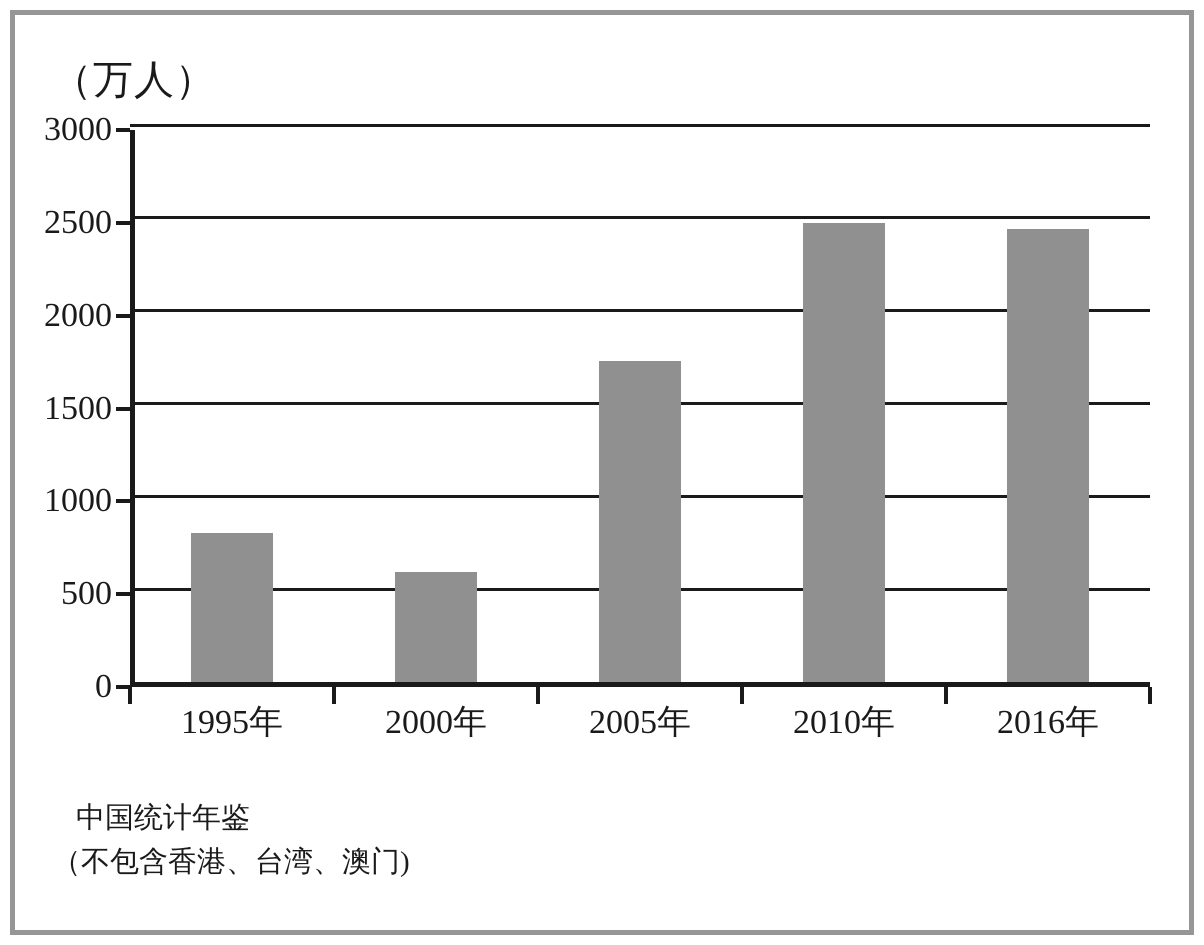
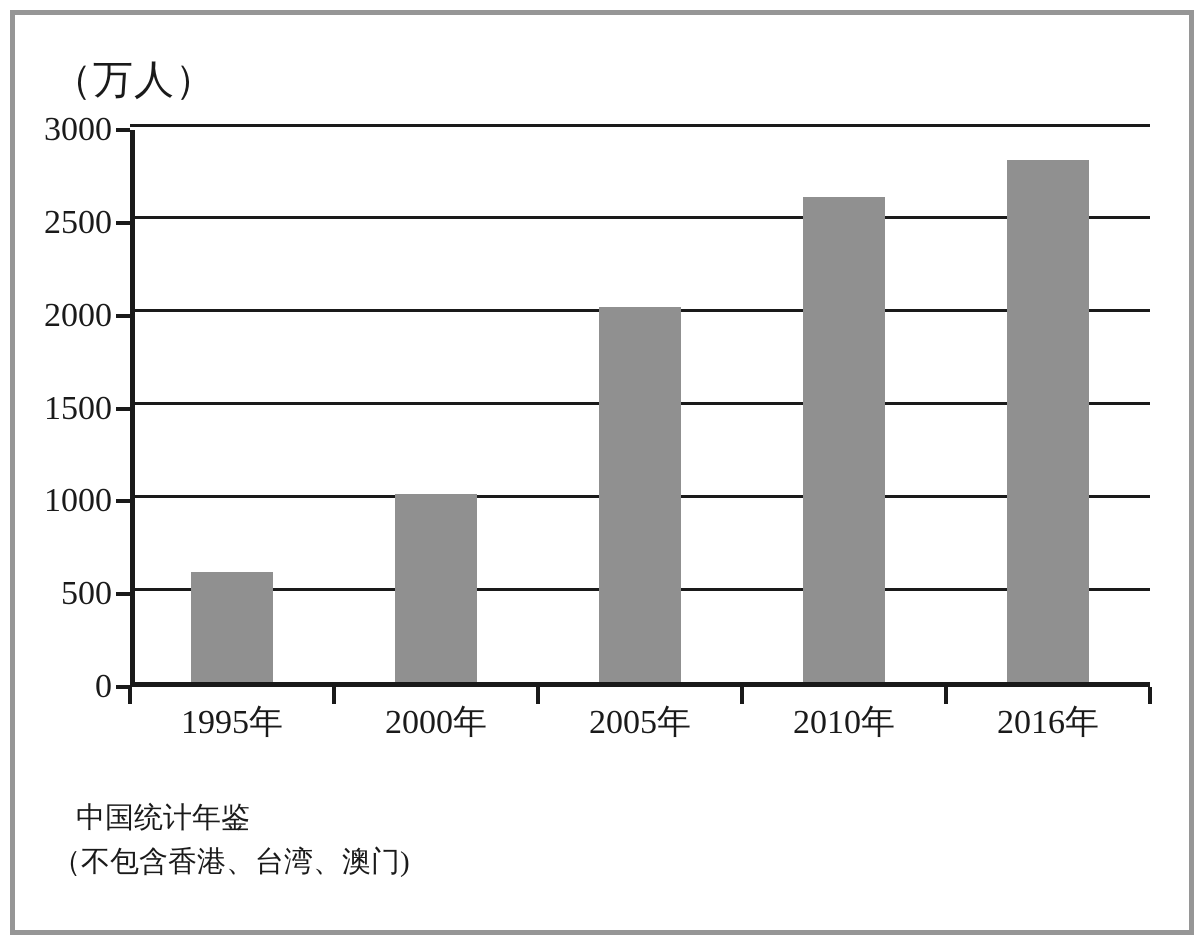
1995年: 800 -> 590
2000年: 590 -> 1010
2005年: 1730 -> 2020
2010年: 2470 -> 2610
2016年: 2440 -> 2810
